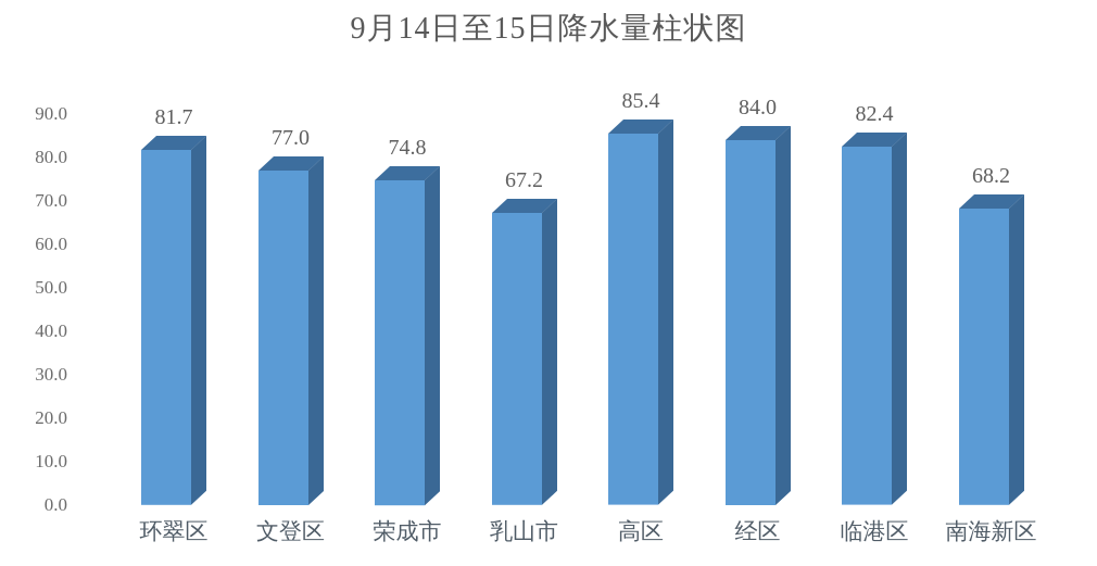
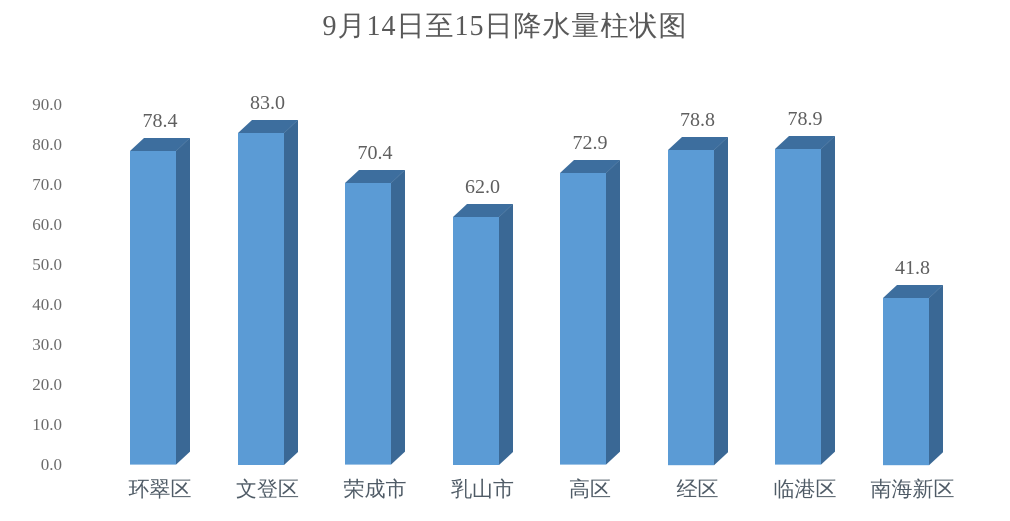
环翠区: 81.7 -> 78.4
文登区: 77.0 -> 83.0
荣成市: 74.8 -> 70.4
乳山市: 67.2 -> 62.0
高区: 85.4 -> 72.9
经区: 84.0 -> 78.8
临港区: 82.4 -> 78.9
南海新区: 68.2 -> 41.8
